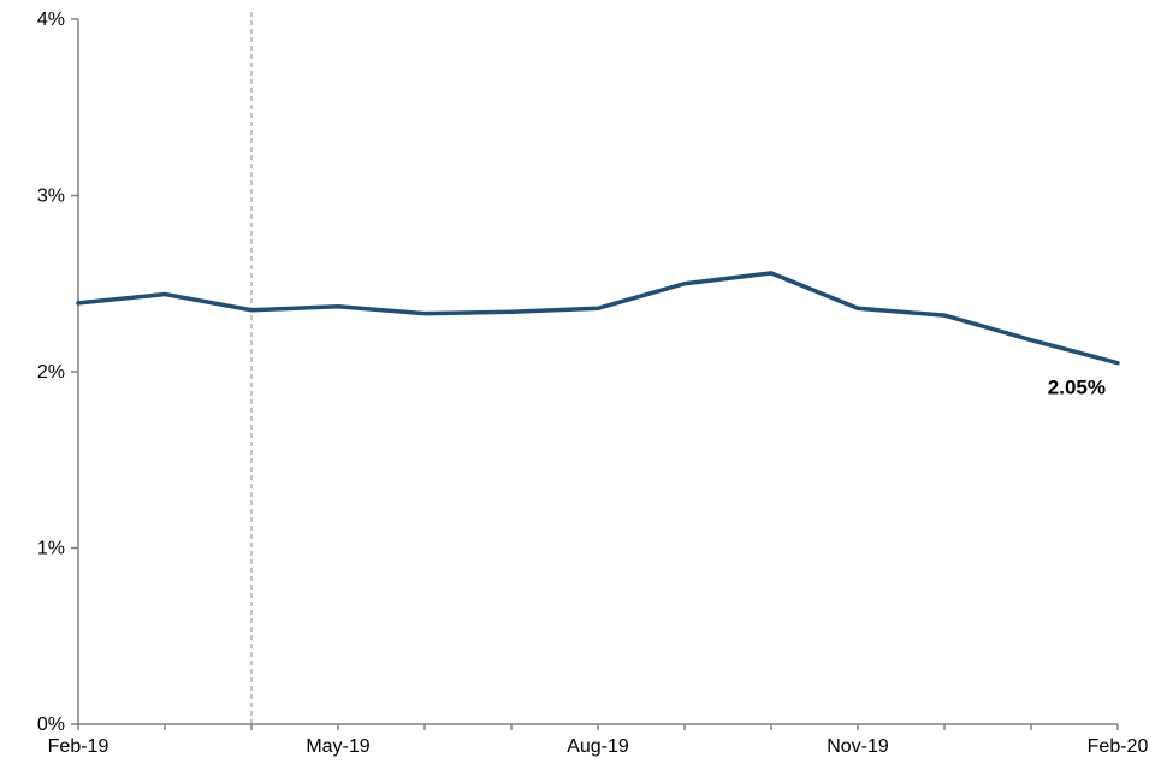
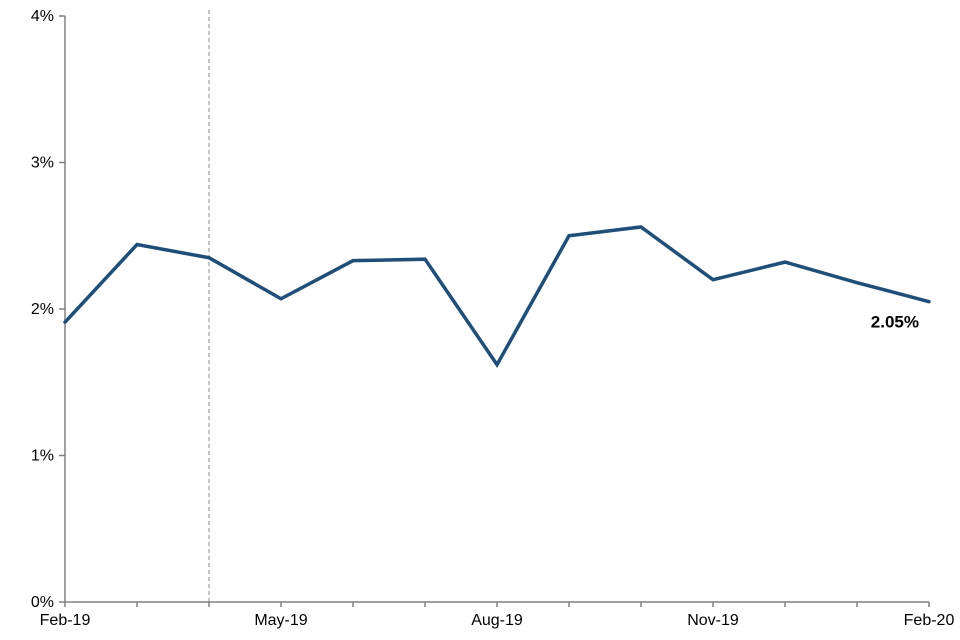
Feb-19: 2.39% -> 1.91%
May-19: 2.37% -> 2.07%
Aug-19: 2.36% -> 1.62%
Nov-19: 2.36% -> 2.20%
